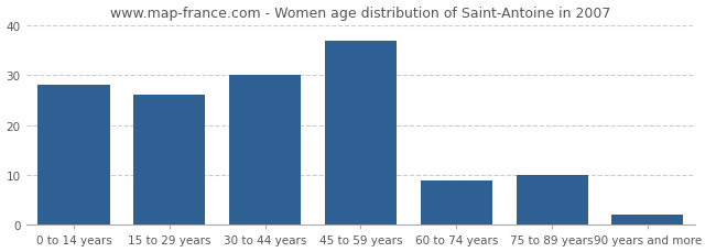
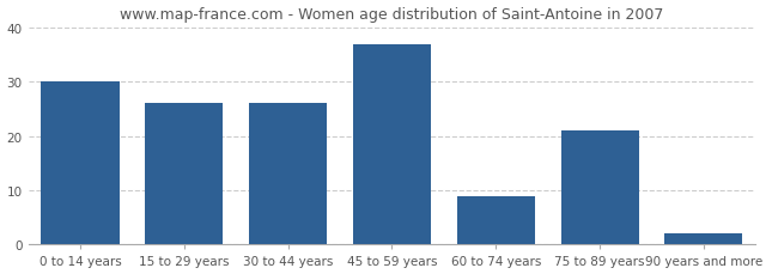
0 to 14 years: 28 -> 30
30 to 44 years: 30 -> 26
75 to 89 years: 10 -> 21
